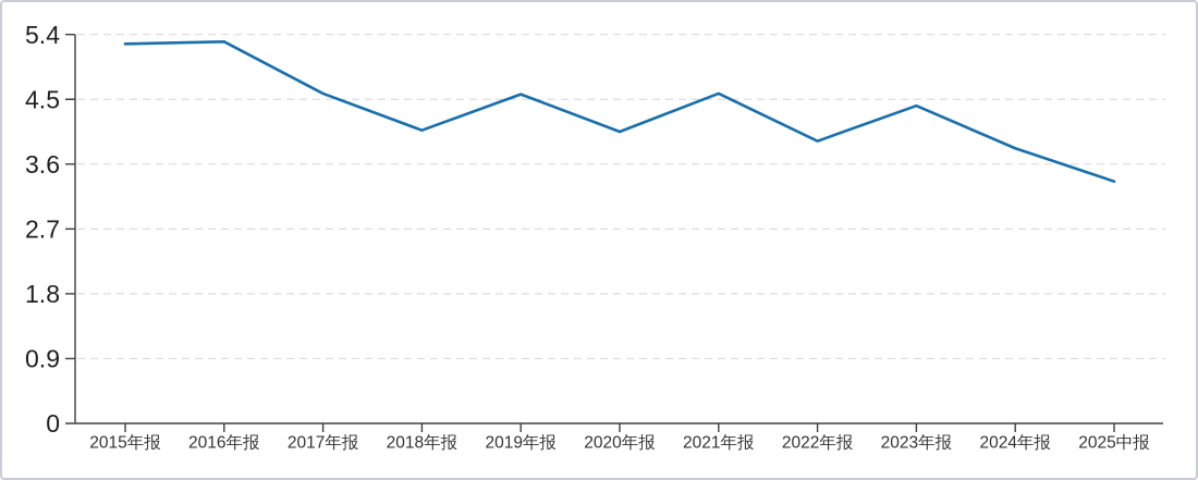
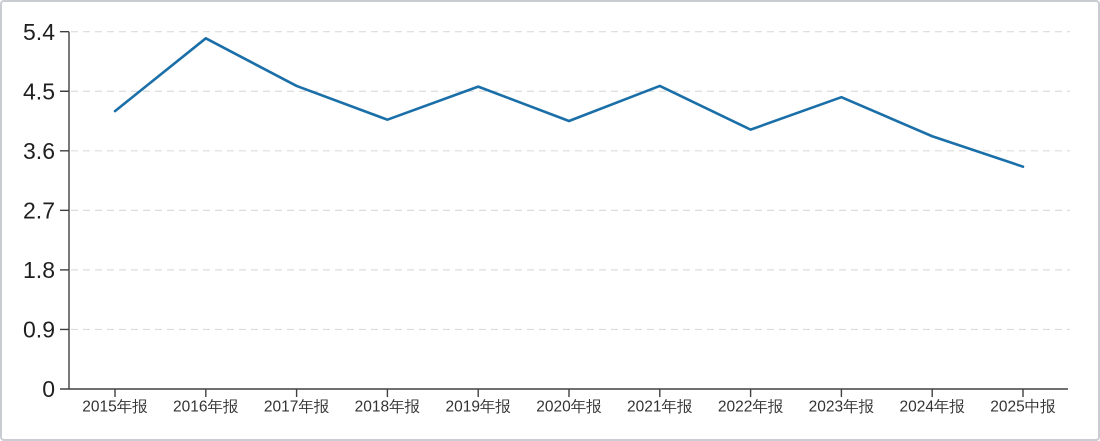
2015年报: 5.3 -> 4.2
